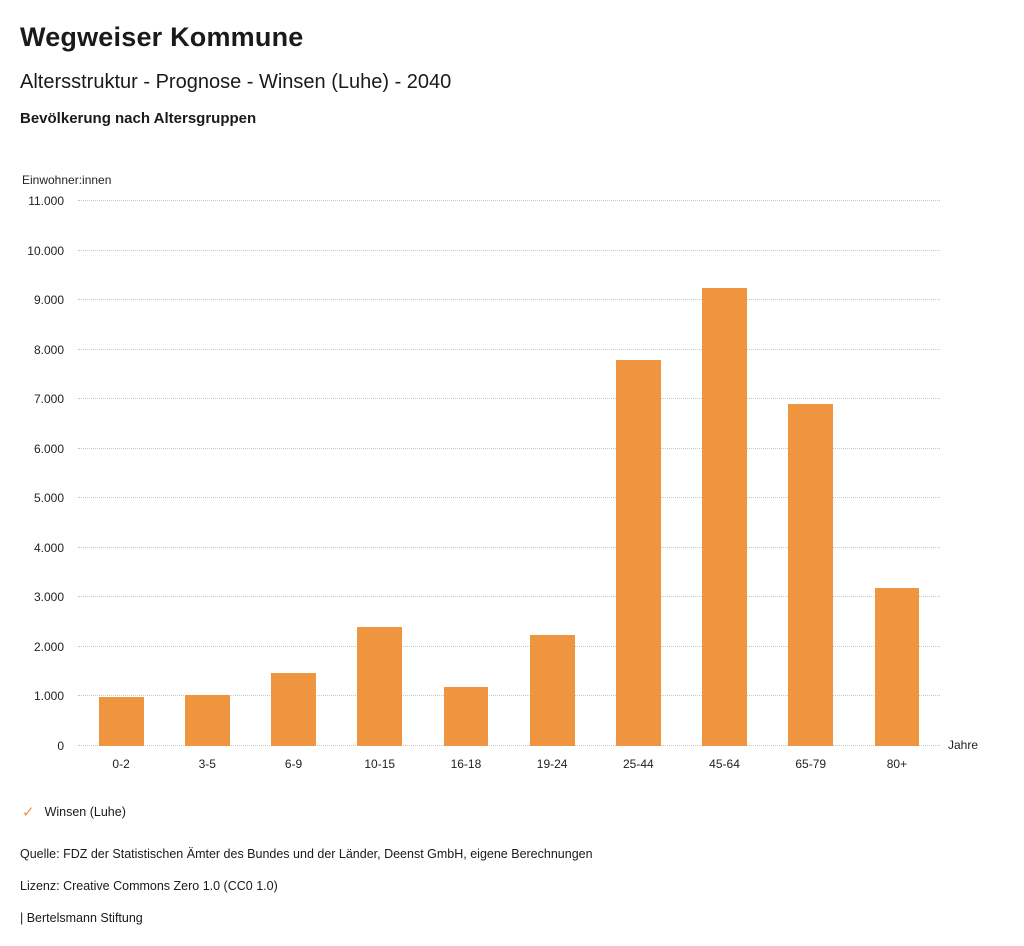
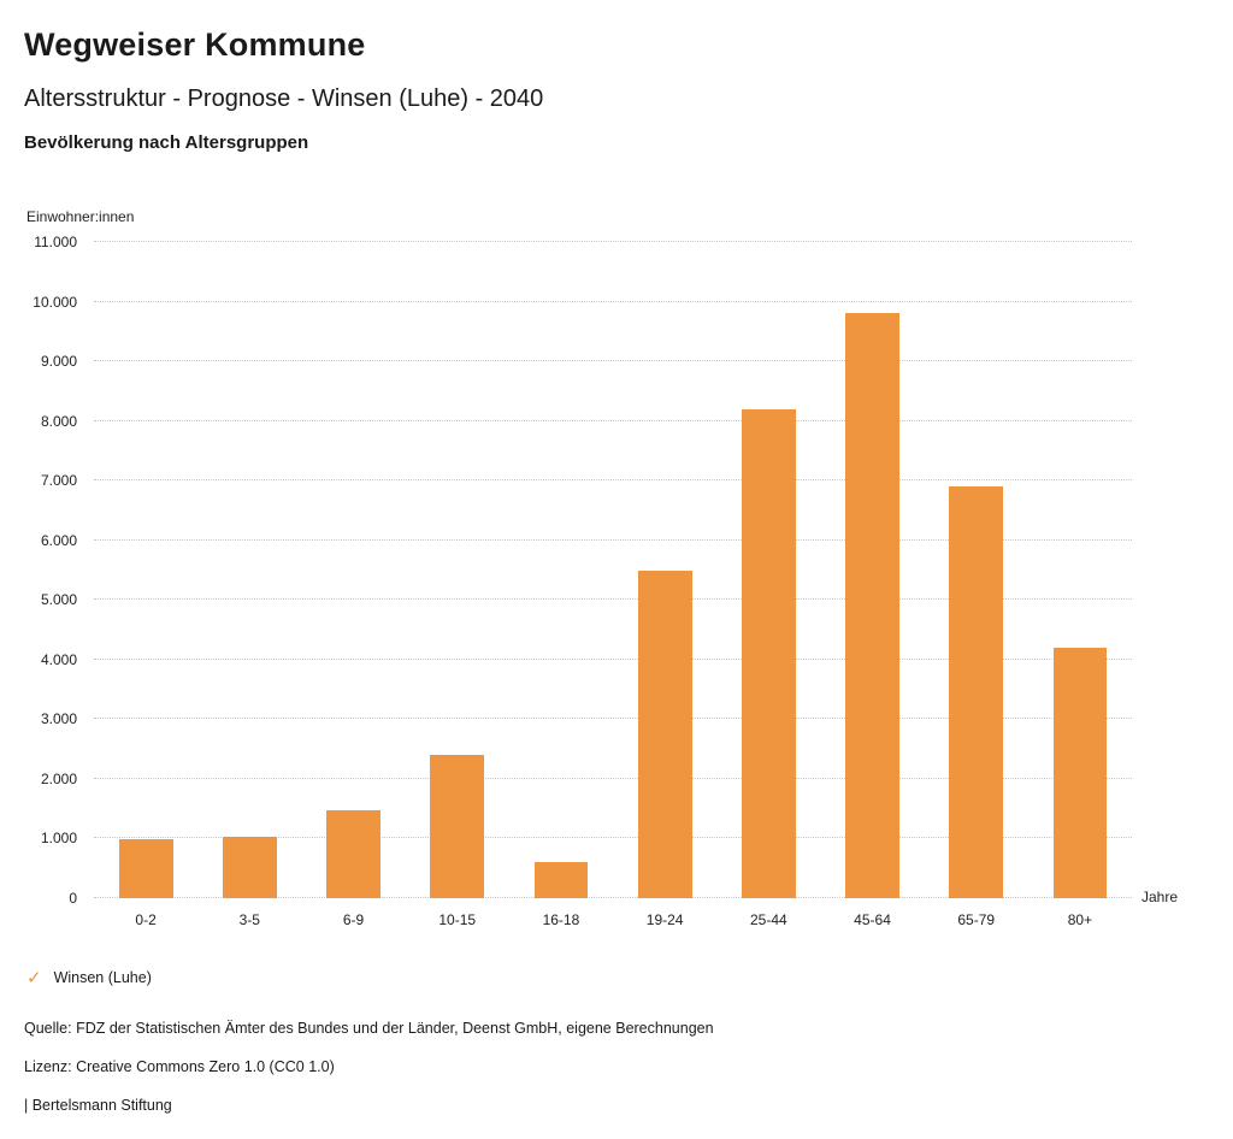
16-18: 1200 -> 600
19-24: 2200 -> 5500
25-44: 7800 -> 8200
45-64: 9200 -> 9800
80+: 3200 -> 4200
